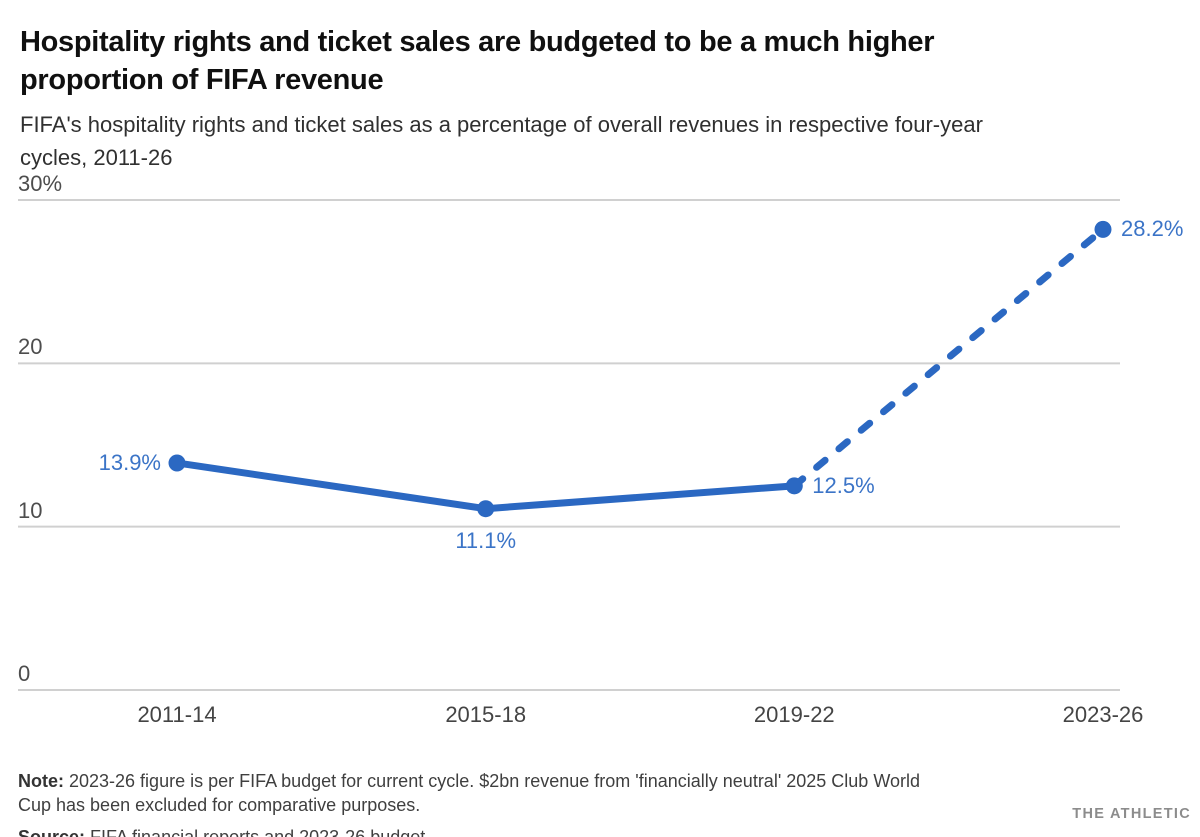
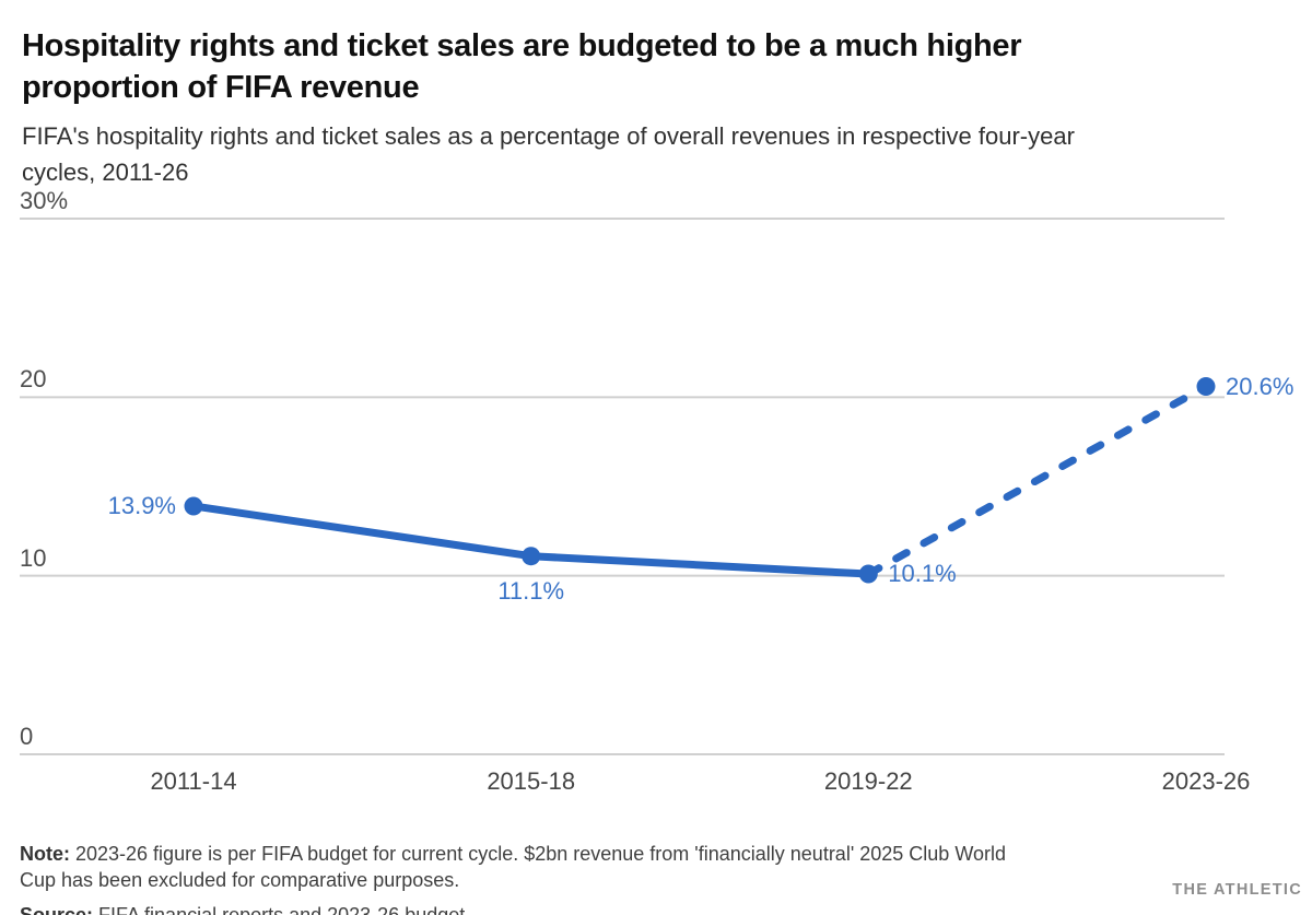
2019-22: 12.5% -> 10.1%
2023-26: 28.2% -> 20.6%
